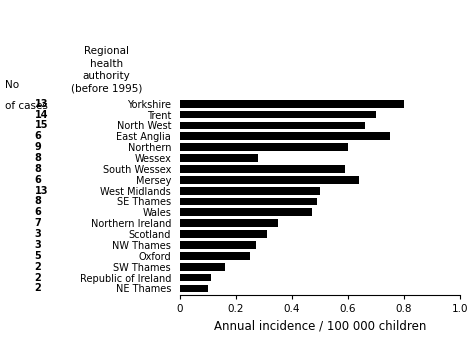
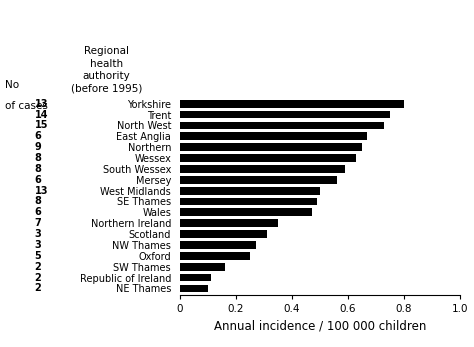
Trent: 0.70 -> 0.75
North West: 0.66 -> 0.73
East Anglia: 0.75 -> 0.67
Northern: 0.60 -> 0.65
Wessex: 0.28 -> 0.63
Mersey: 0.64 -> 0.56
